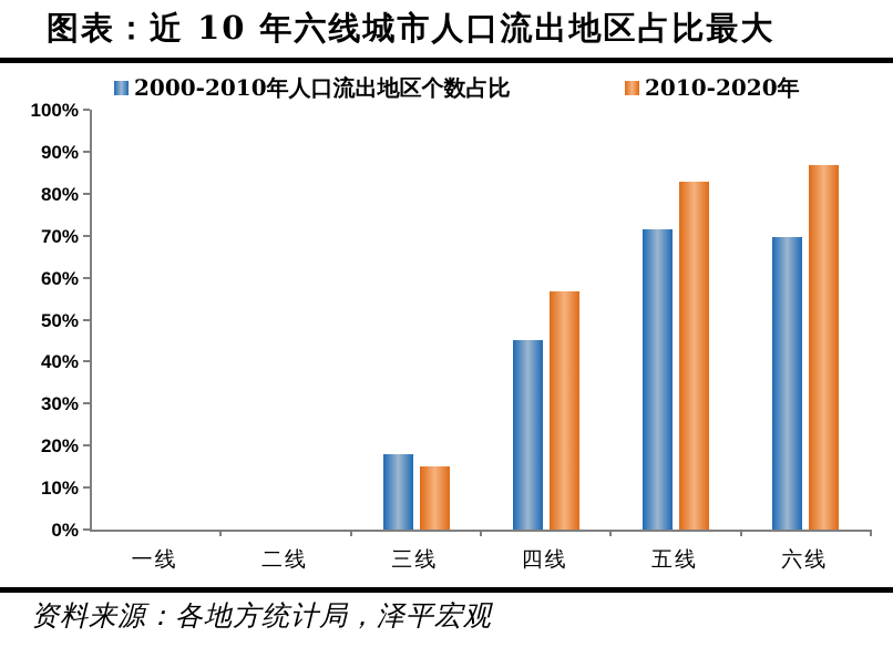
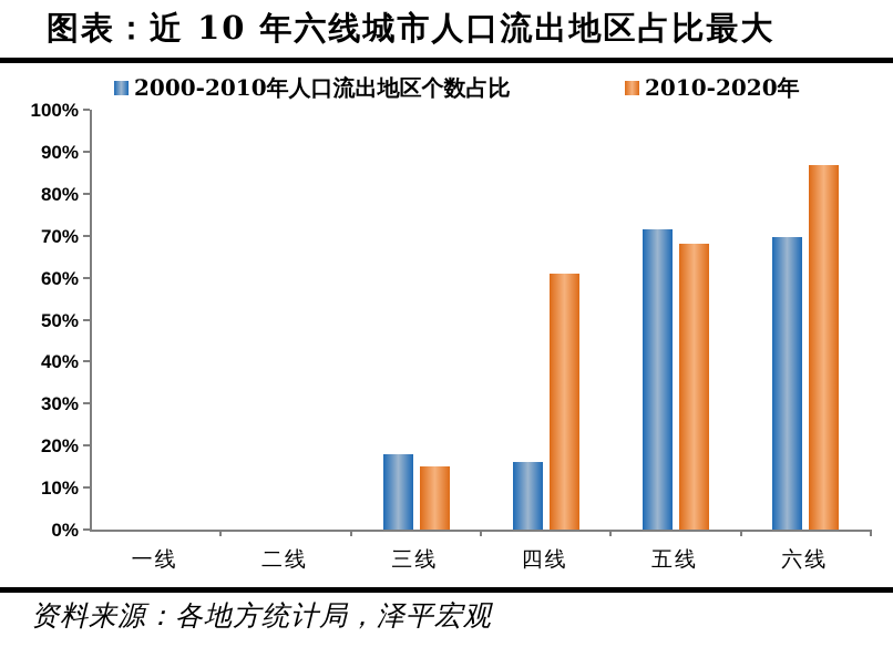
2000-2010年人口流出地区个数占比/四线: 45% -> 16%
2010-2020年/四线: 57% -> 61%
2010-2020年/五线: 83% -> 68%
